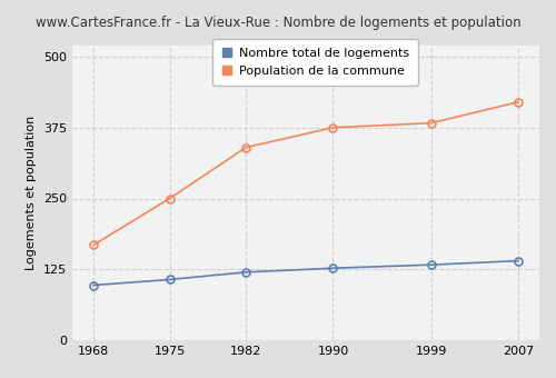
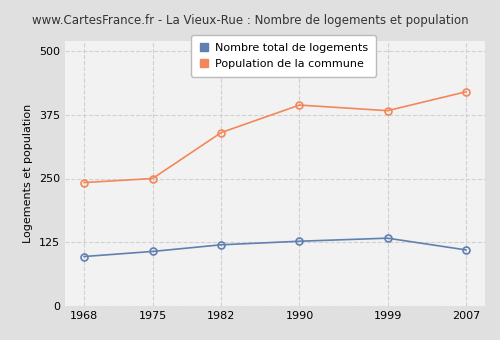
Population de la commune/1968: 168 -> 242
Population de la commune/1990: 375 -> 394
Nombre total de logements/2007: 140 -> 110
